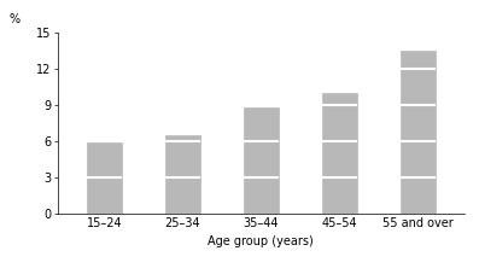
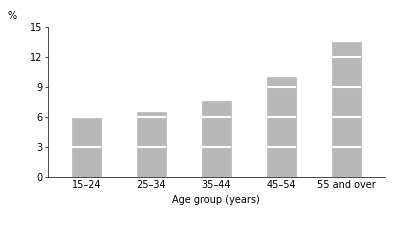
35–44: 8.8 -> 7.6
